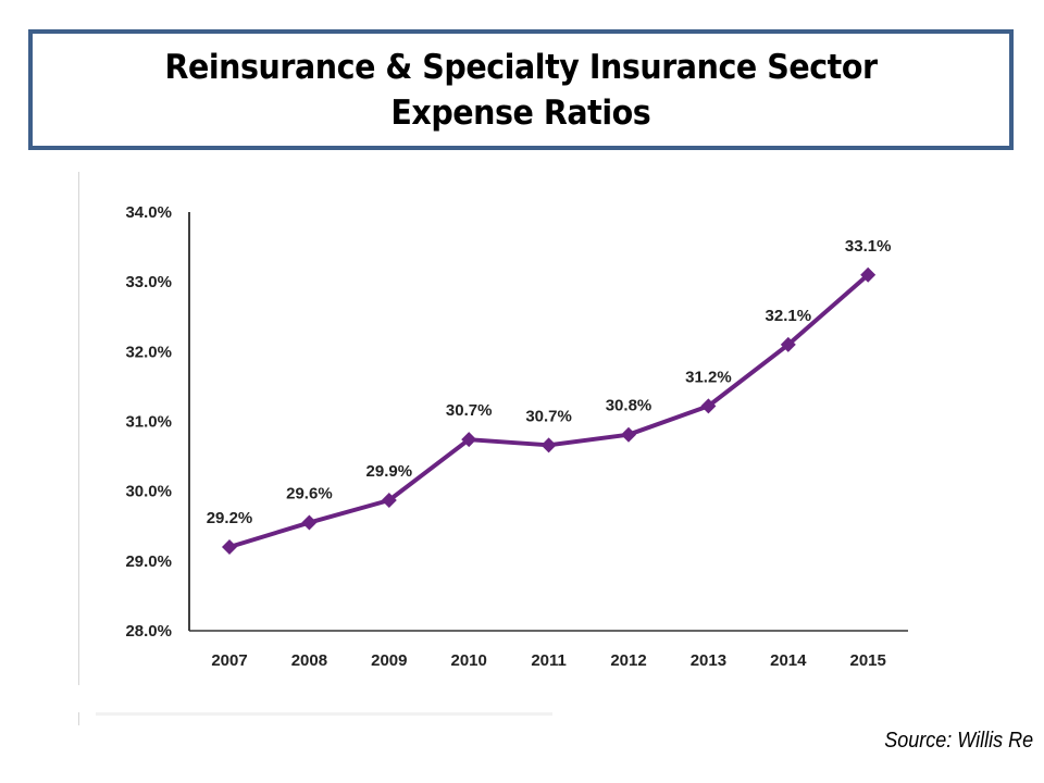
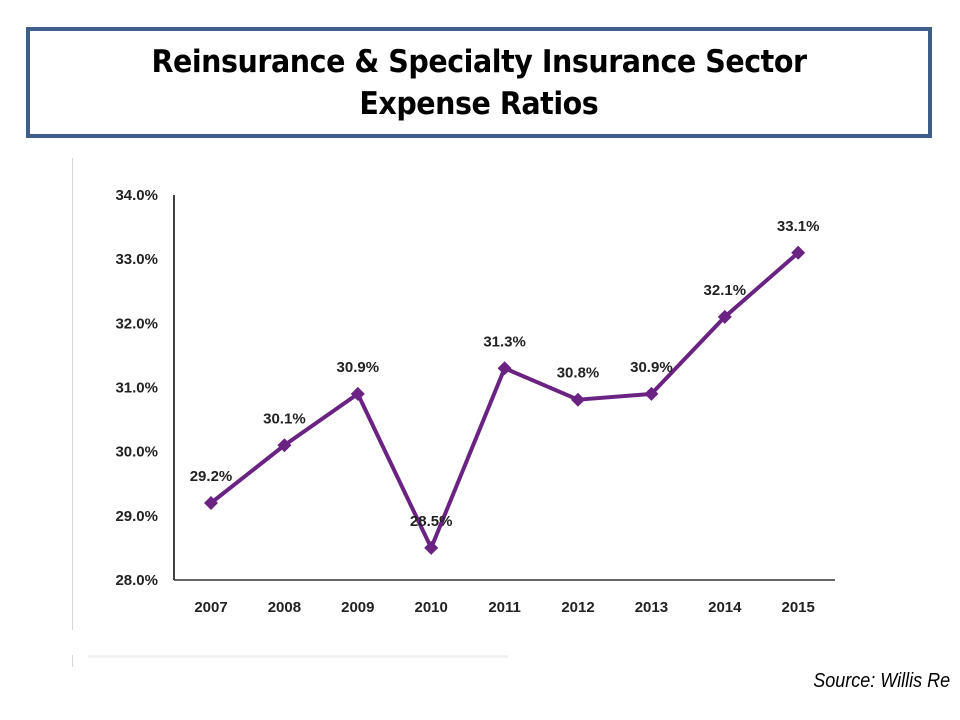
2008: 29.6% -> 30.1%
2009: 29.9% -> 30.9%
2010: 30.7% -> 28.5%
2011: 30.7% -> 31.3%
2013: 31.2% -> 30.9%
